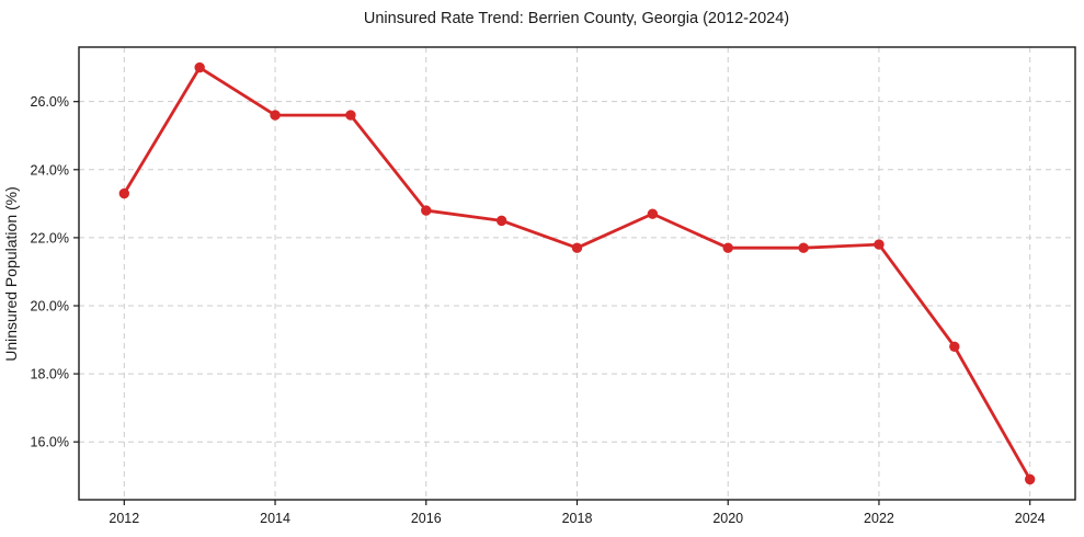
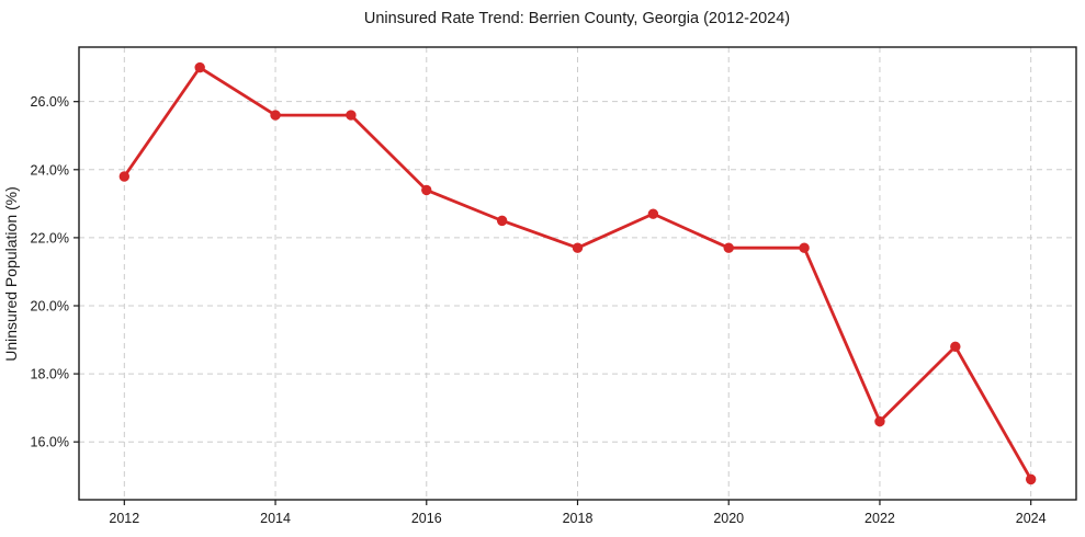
2012: 23.3% -> 23.8%
2016: 22.8% -> 23.4%
2022: 21.8% -> 16.6%
